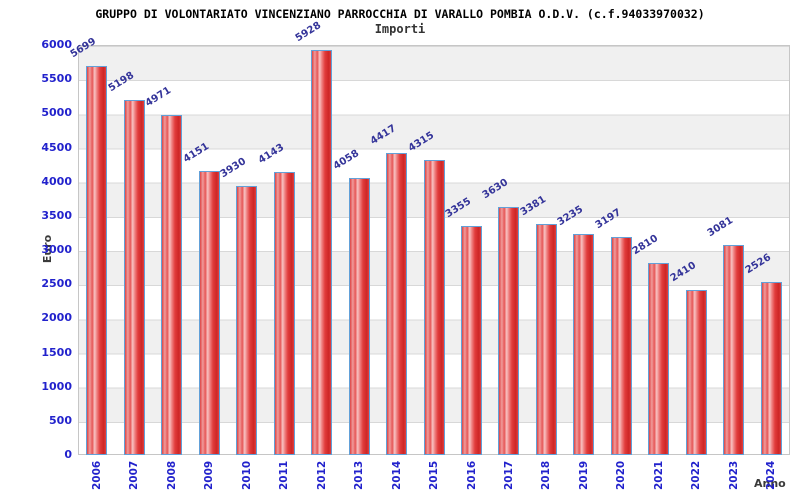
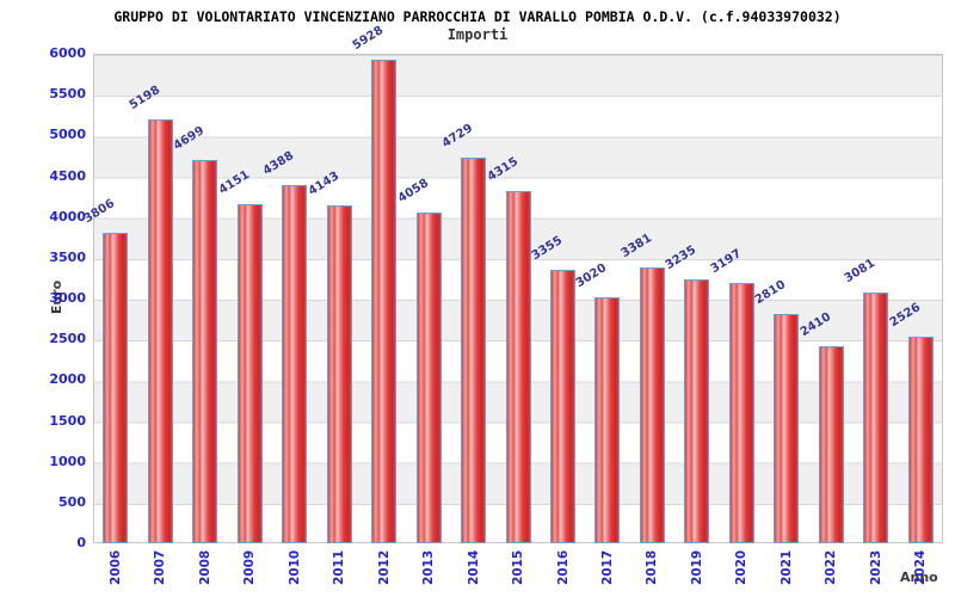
2006: 5699 -> 3806
2008: 4971 -> 4699
2010: 3930 -> 4388
2014: 4417 -> 4729
2017: 3630 -> 3020
